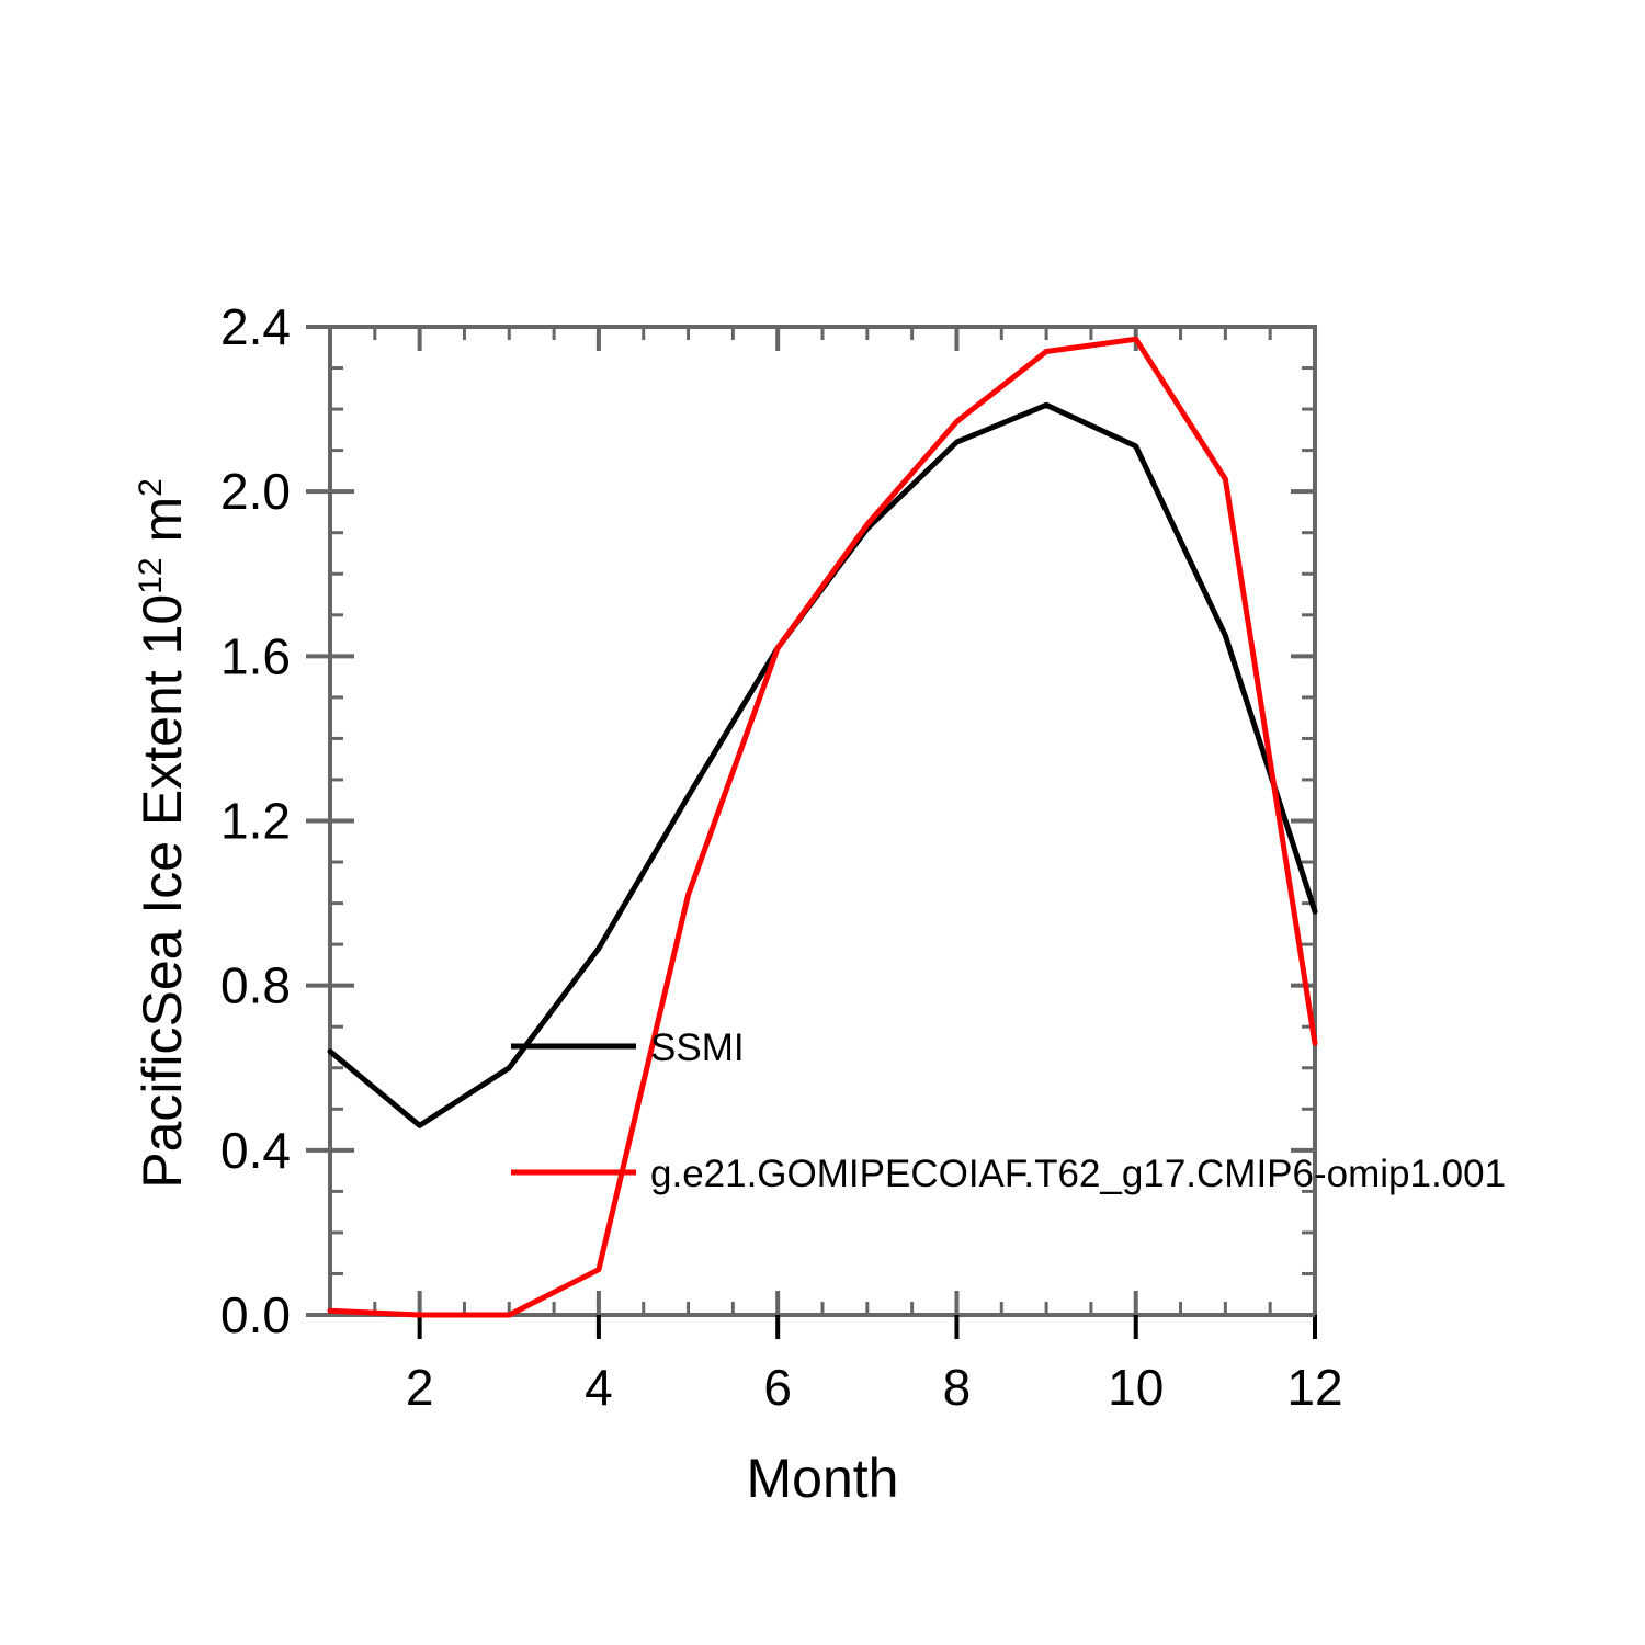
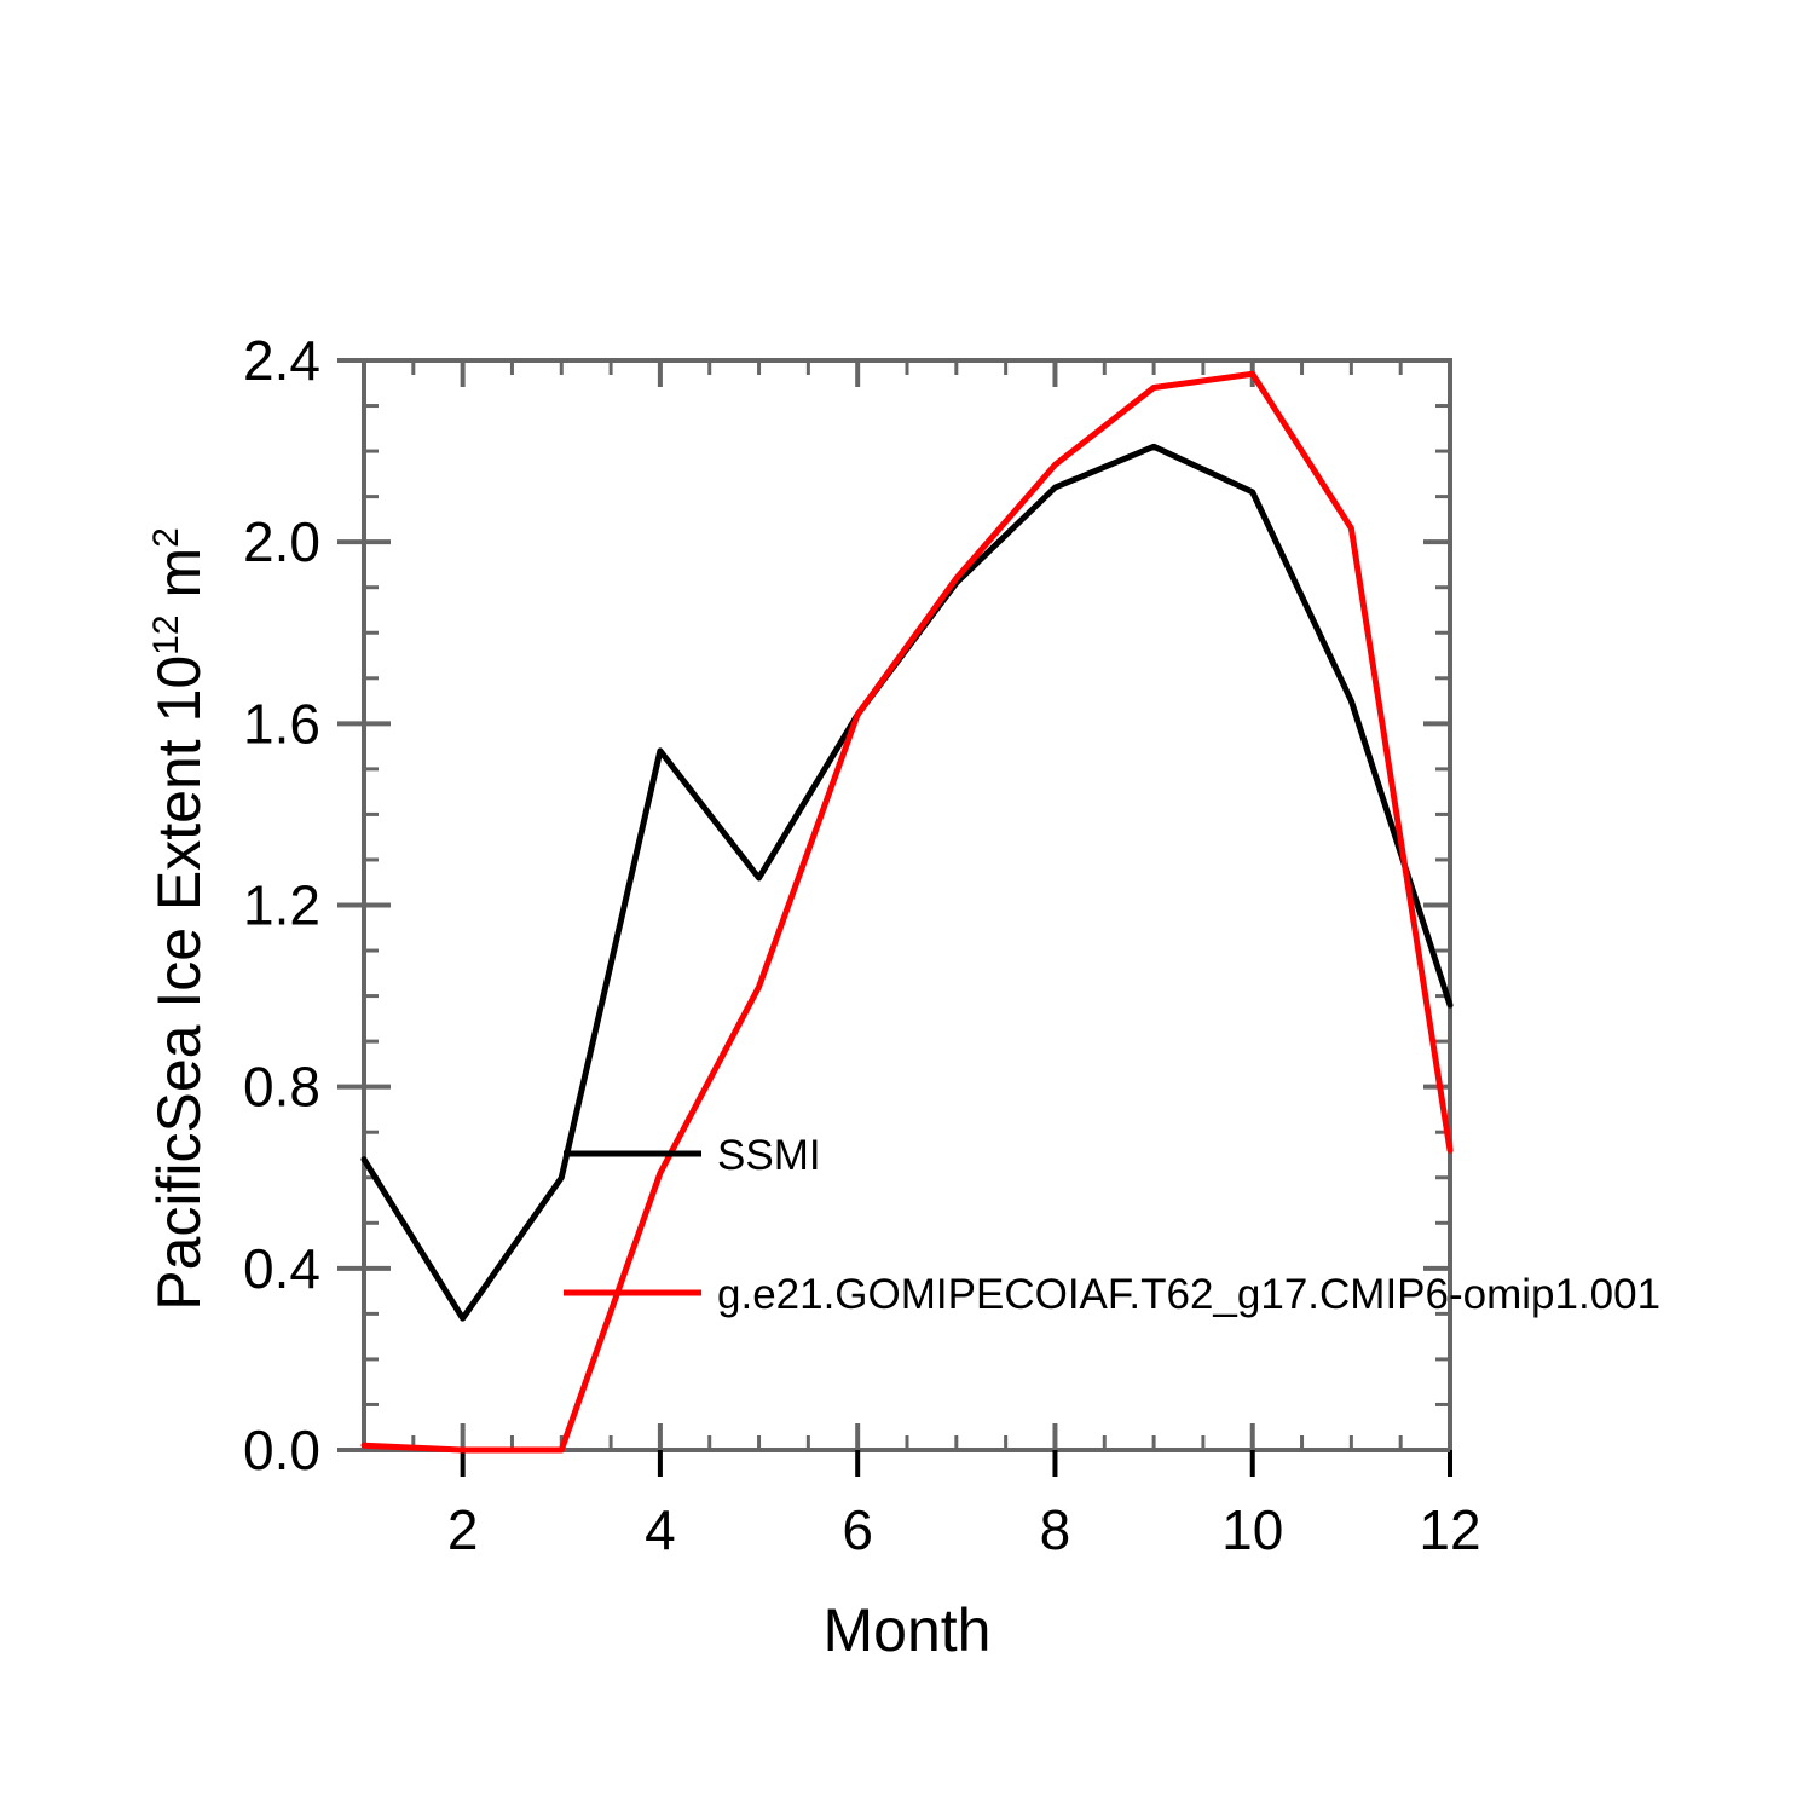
SSMI/2: 0.46 -> 0.29
SSMI/4: 0.89 -> 1.54
g.e21.GOMIPECOIAF.T62_g17.CMIP6-omip1.001/4: 0.11 -> 0.61
